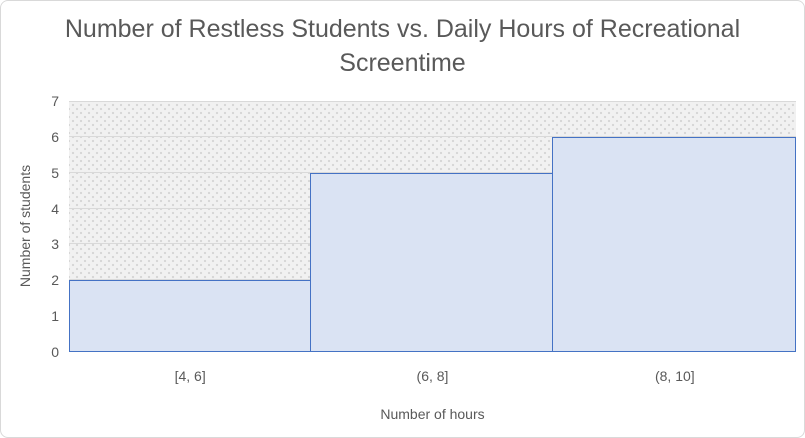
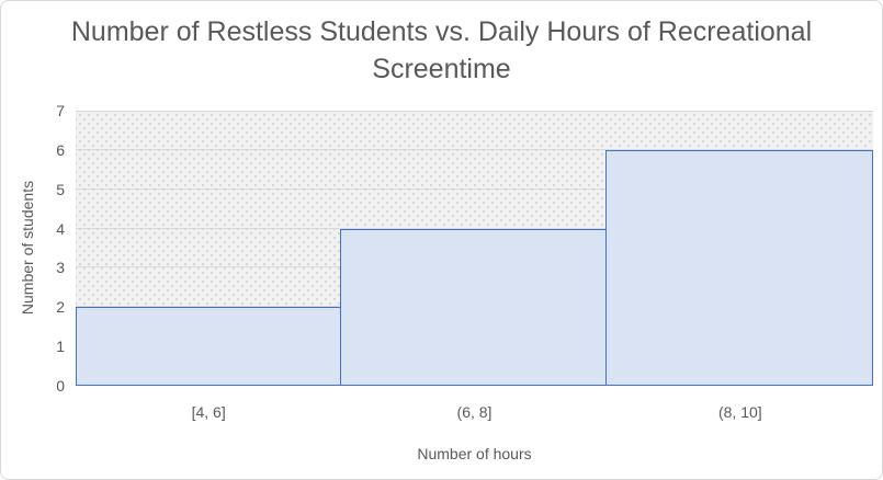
(6, 8]: 5 -> 4
